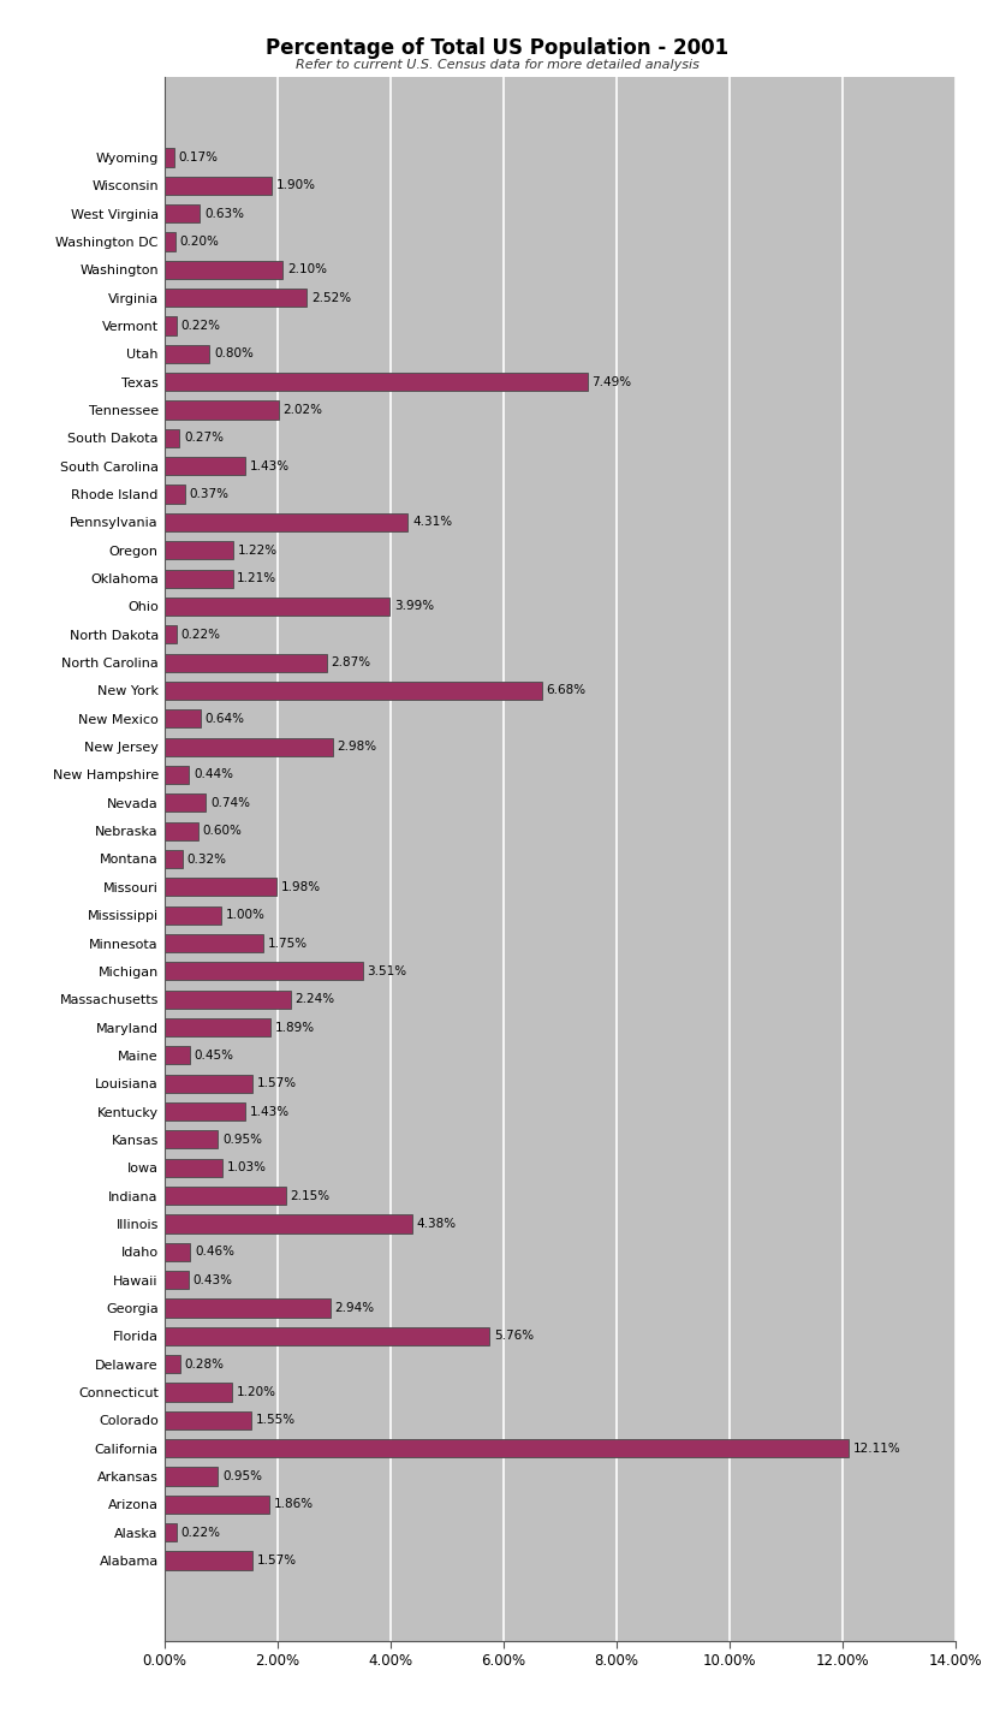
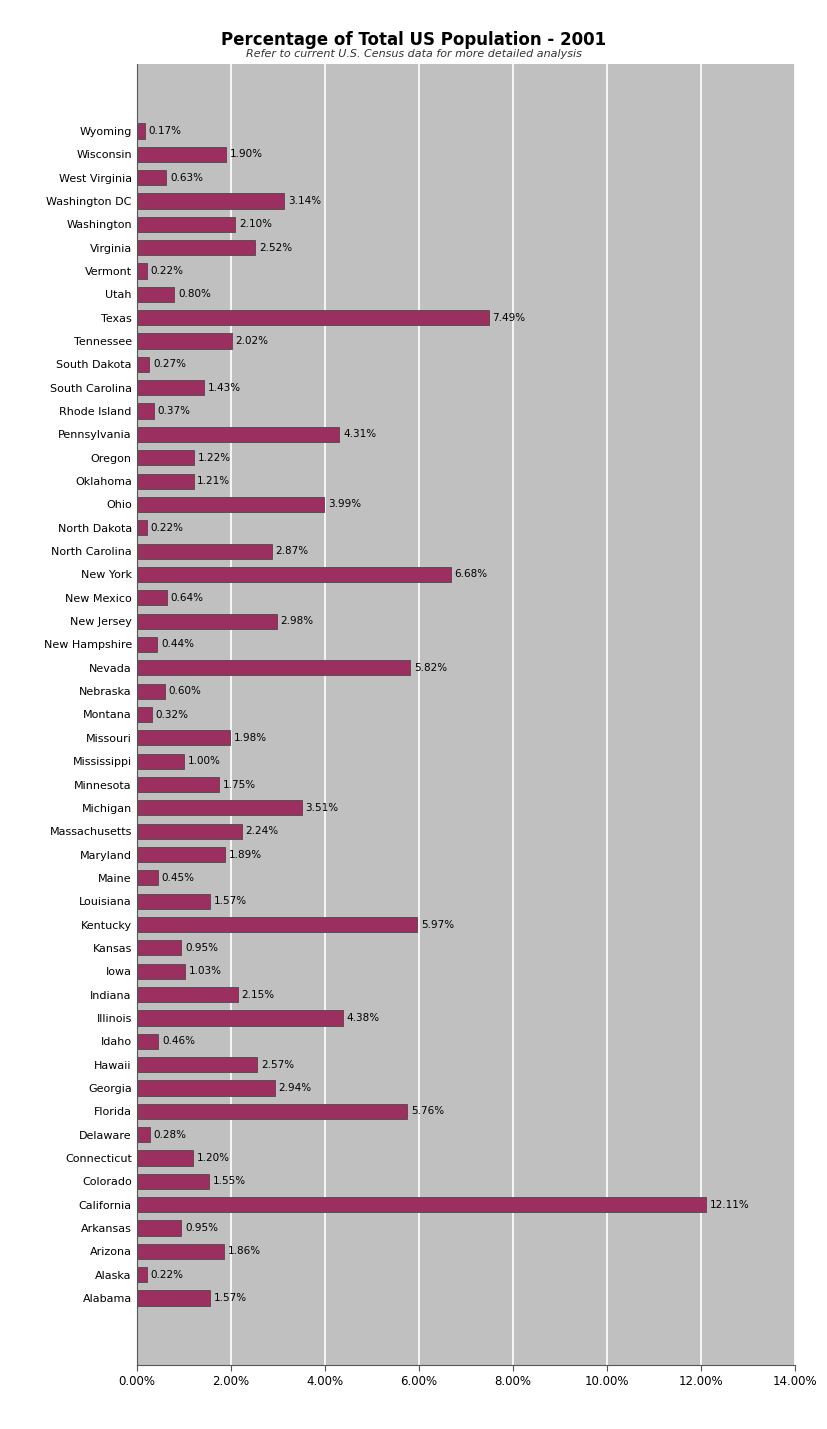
Washington DC: 0.20% -> 3.14%
Nevada: 0.74% -> 5.82%
Kentucky: 1.43% -> 5.97%
Hawaii: 0.43% -> 2.57%
